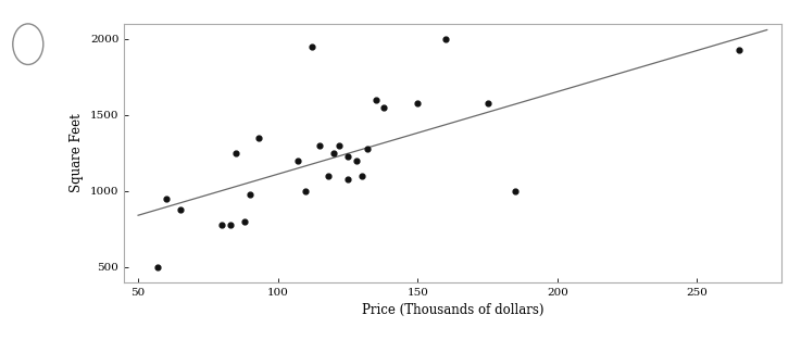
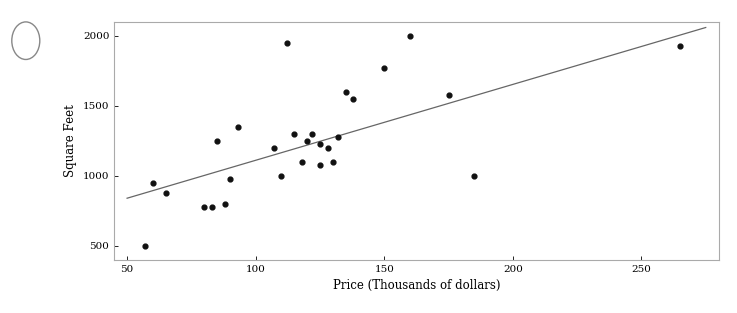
150: 1580 -> 1770
